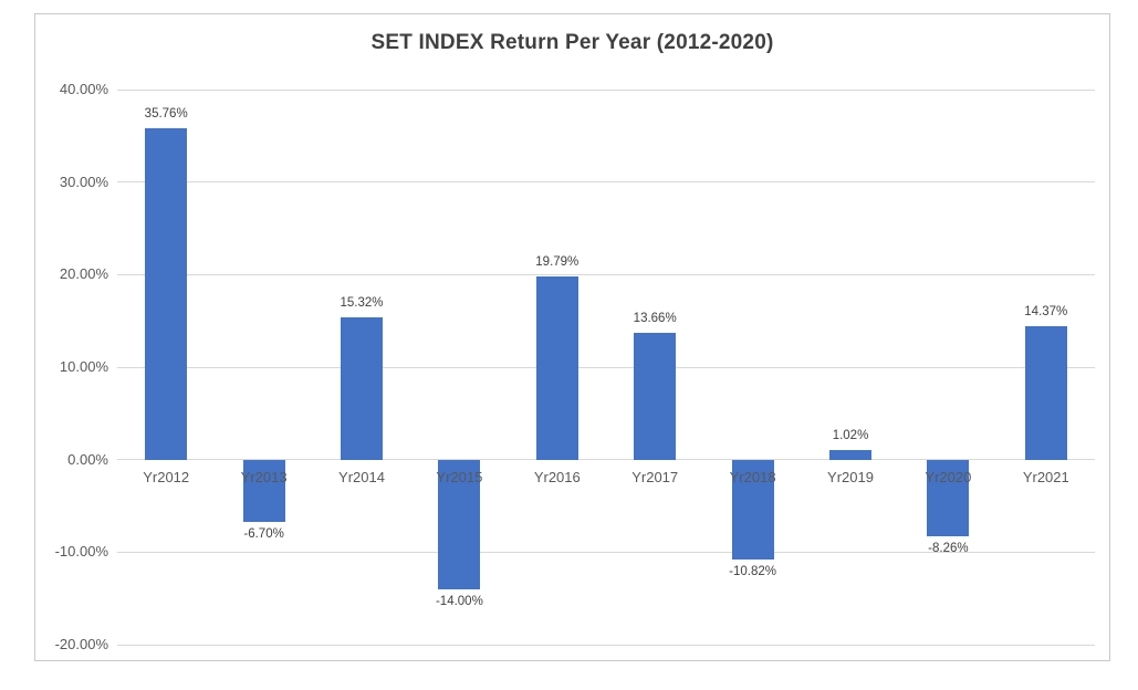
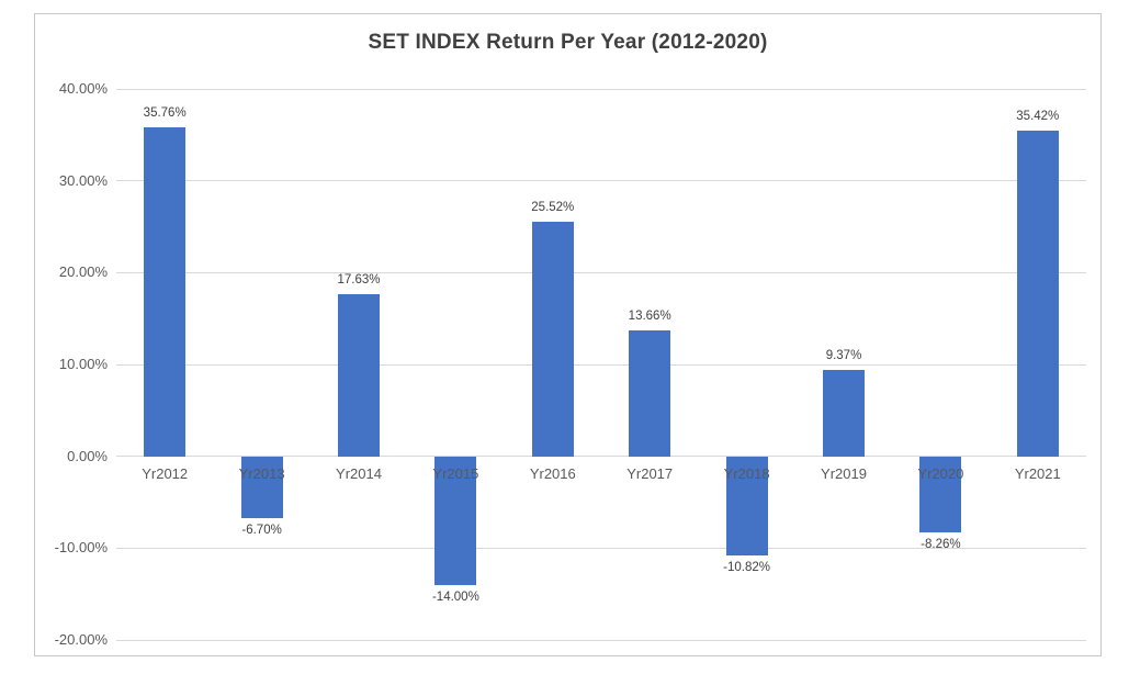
Yr2014: 15.32% -> 17.63%
Yr2016: 19.79% -> 25.52%
Yr2019: 1.02% -> 9.37%
Yr2021: 14.37% -> 35.42%
